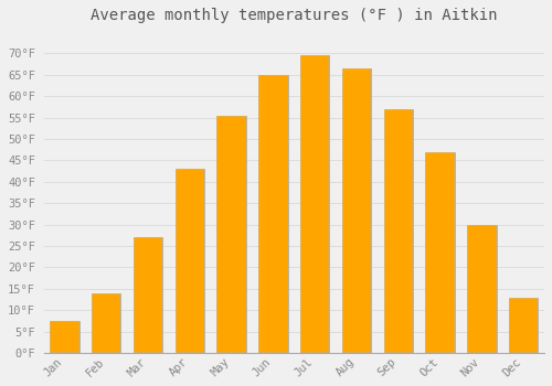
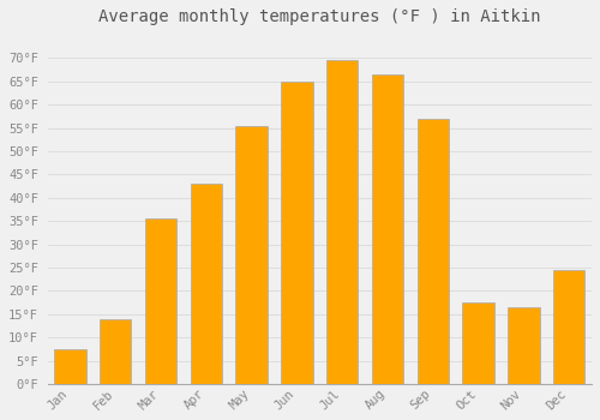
Mar: 27.0°F -> 35.5°F
Oct: 47.0°F -> 17.5°F
Nov: 30.0°F -> 16.5°F
Dec: 13.0°F -> 24.5°F
